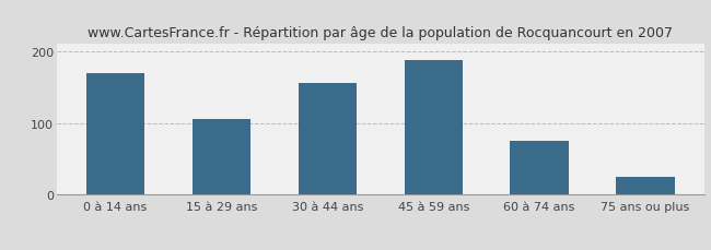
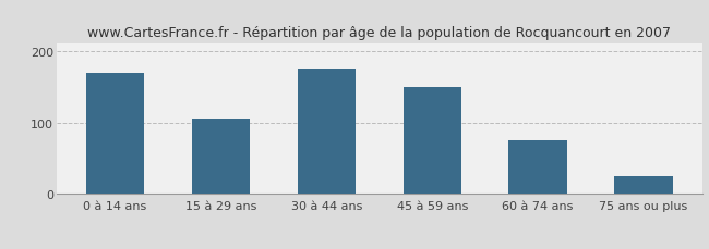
30 à 44 ans: 156 -> 175
45 à 59 ans: 188 -> 150
